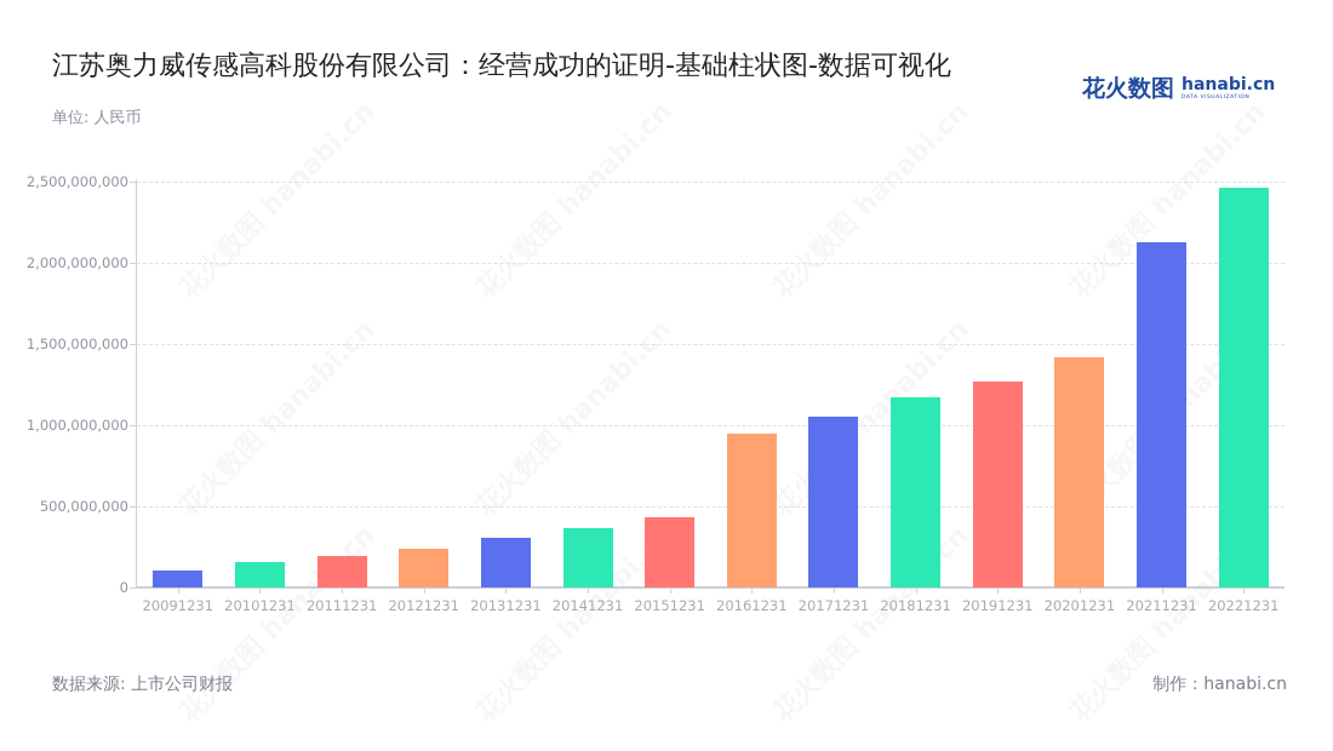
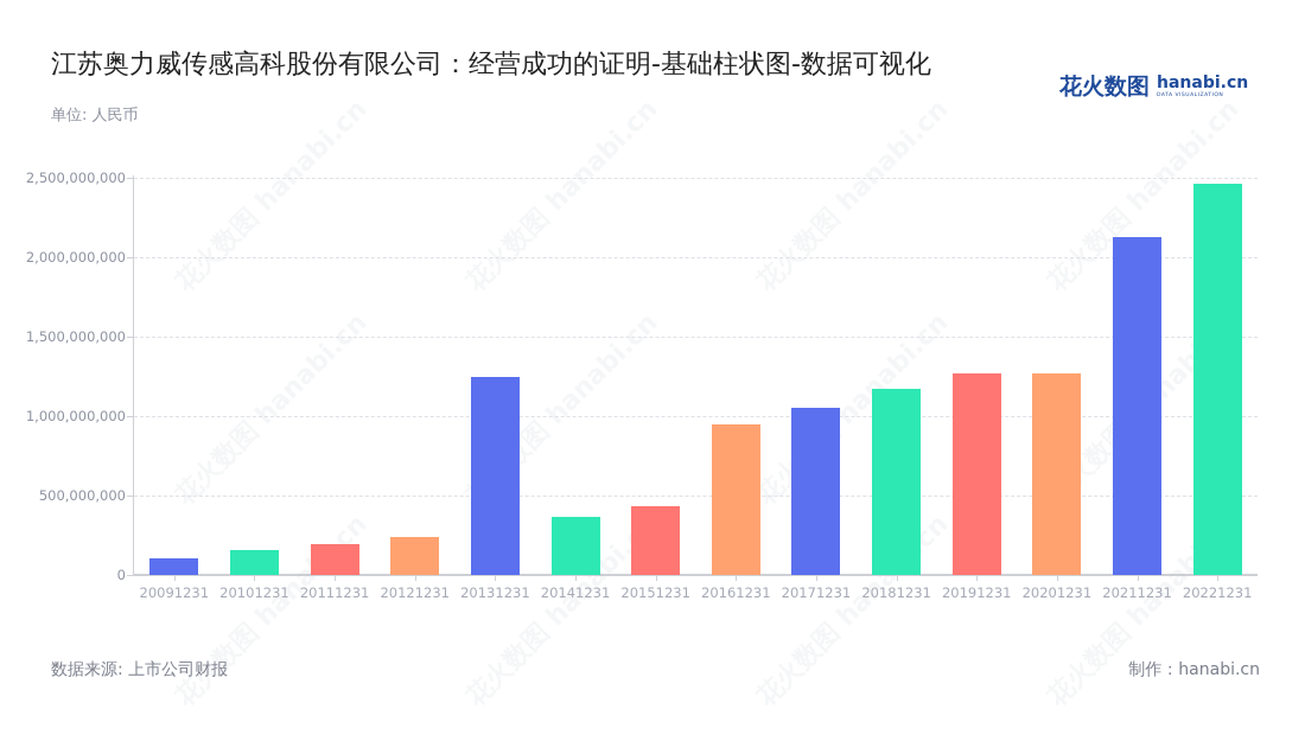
20131231: 310000000 -> 1250000000
20201231: 1420000000 -> 1270000000
